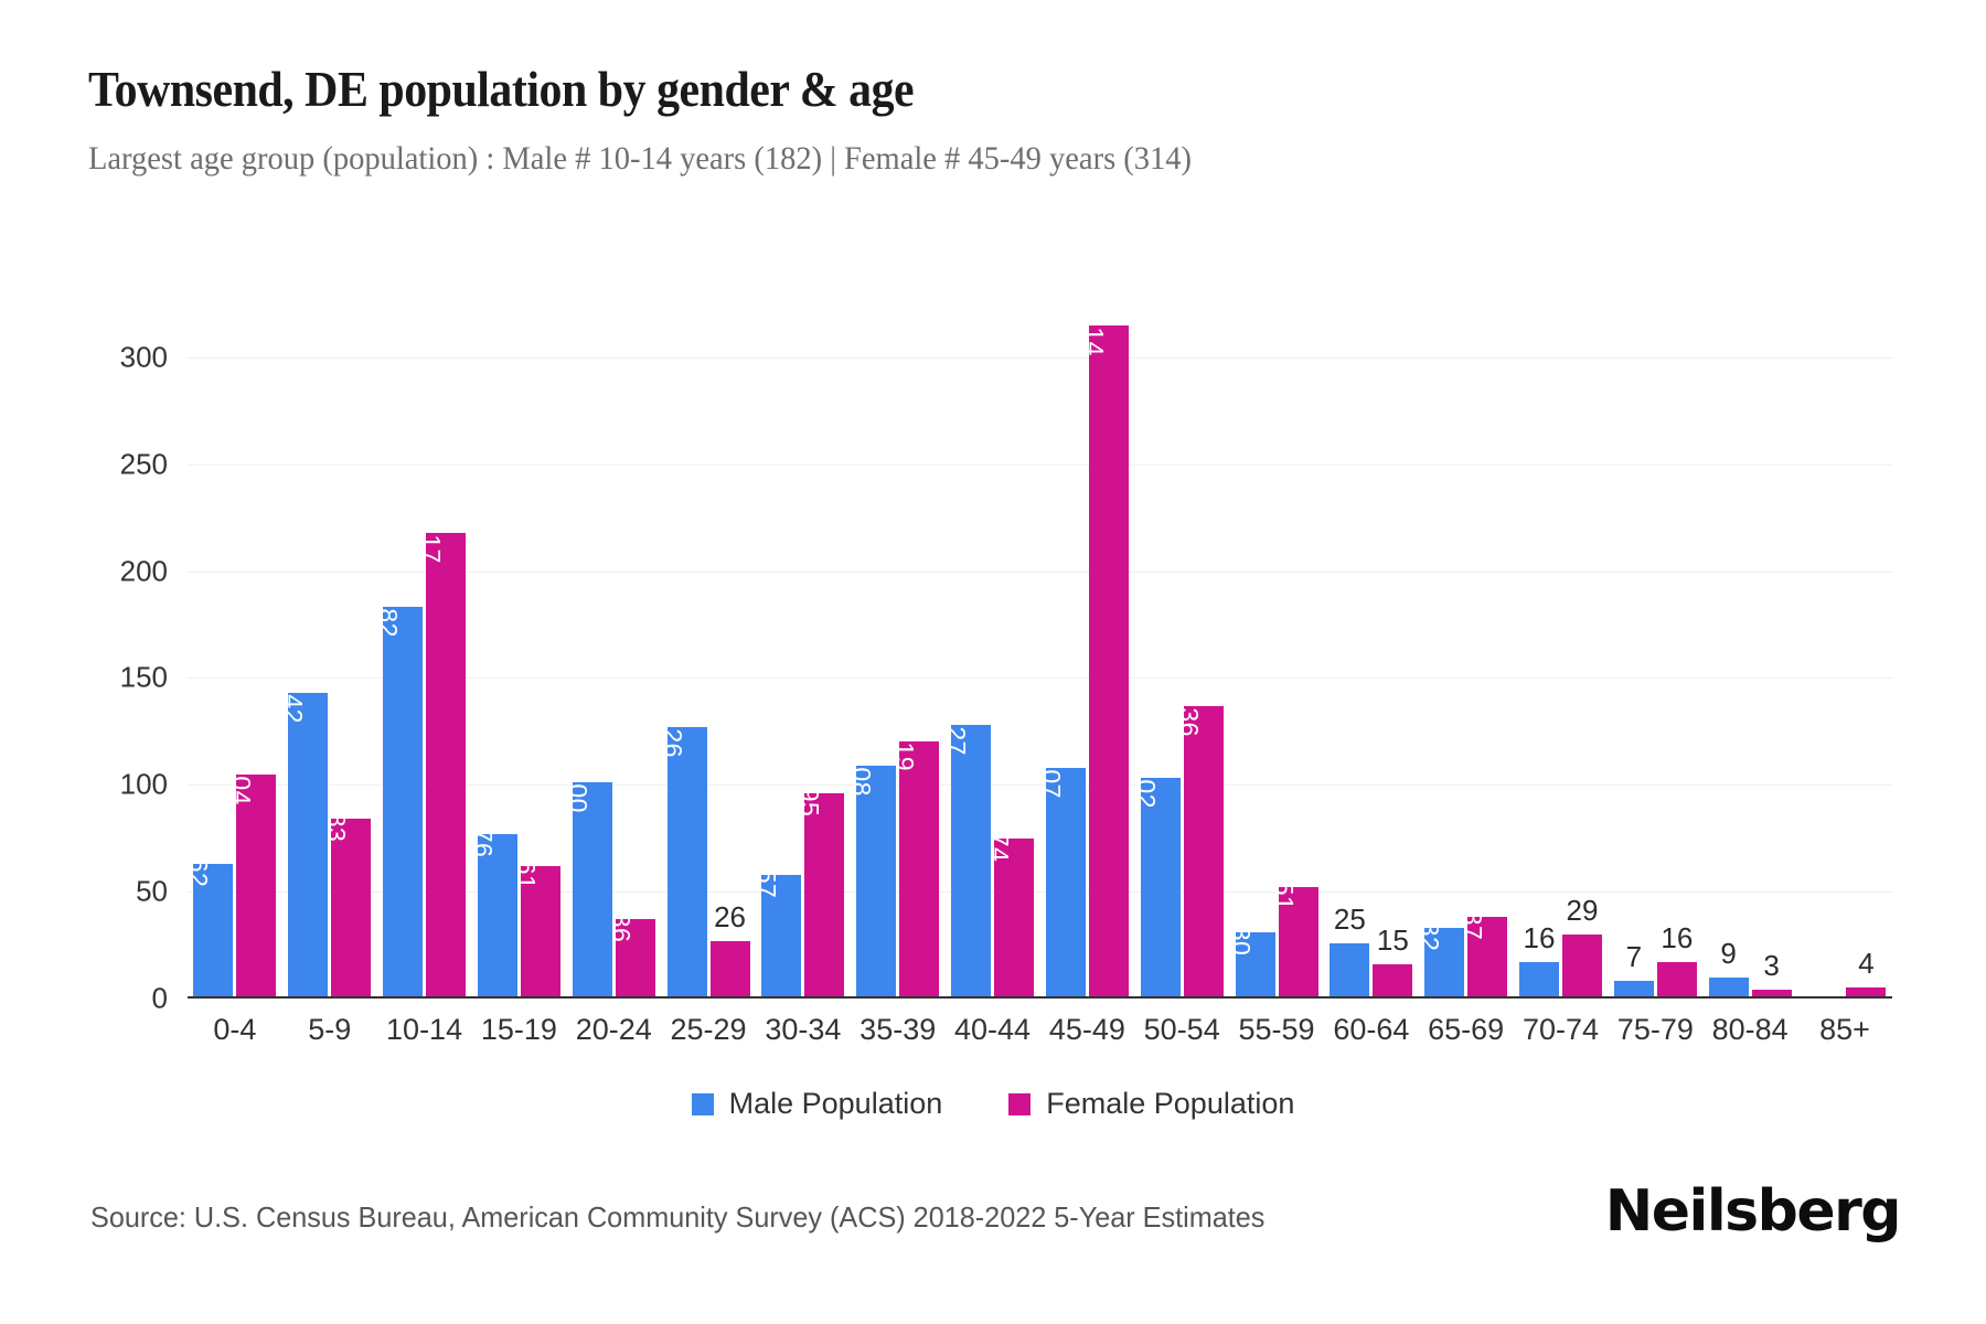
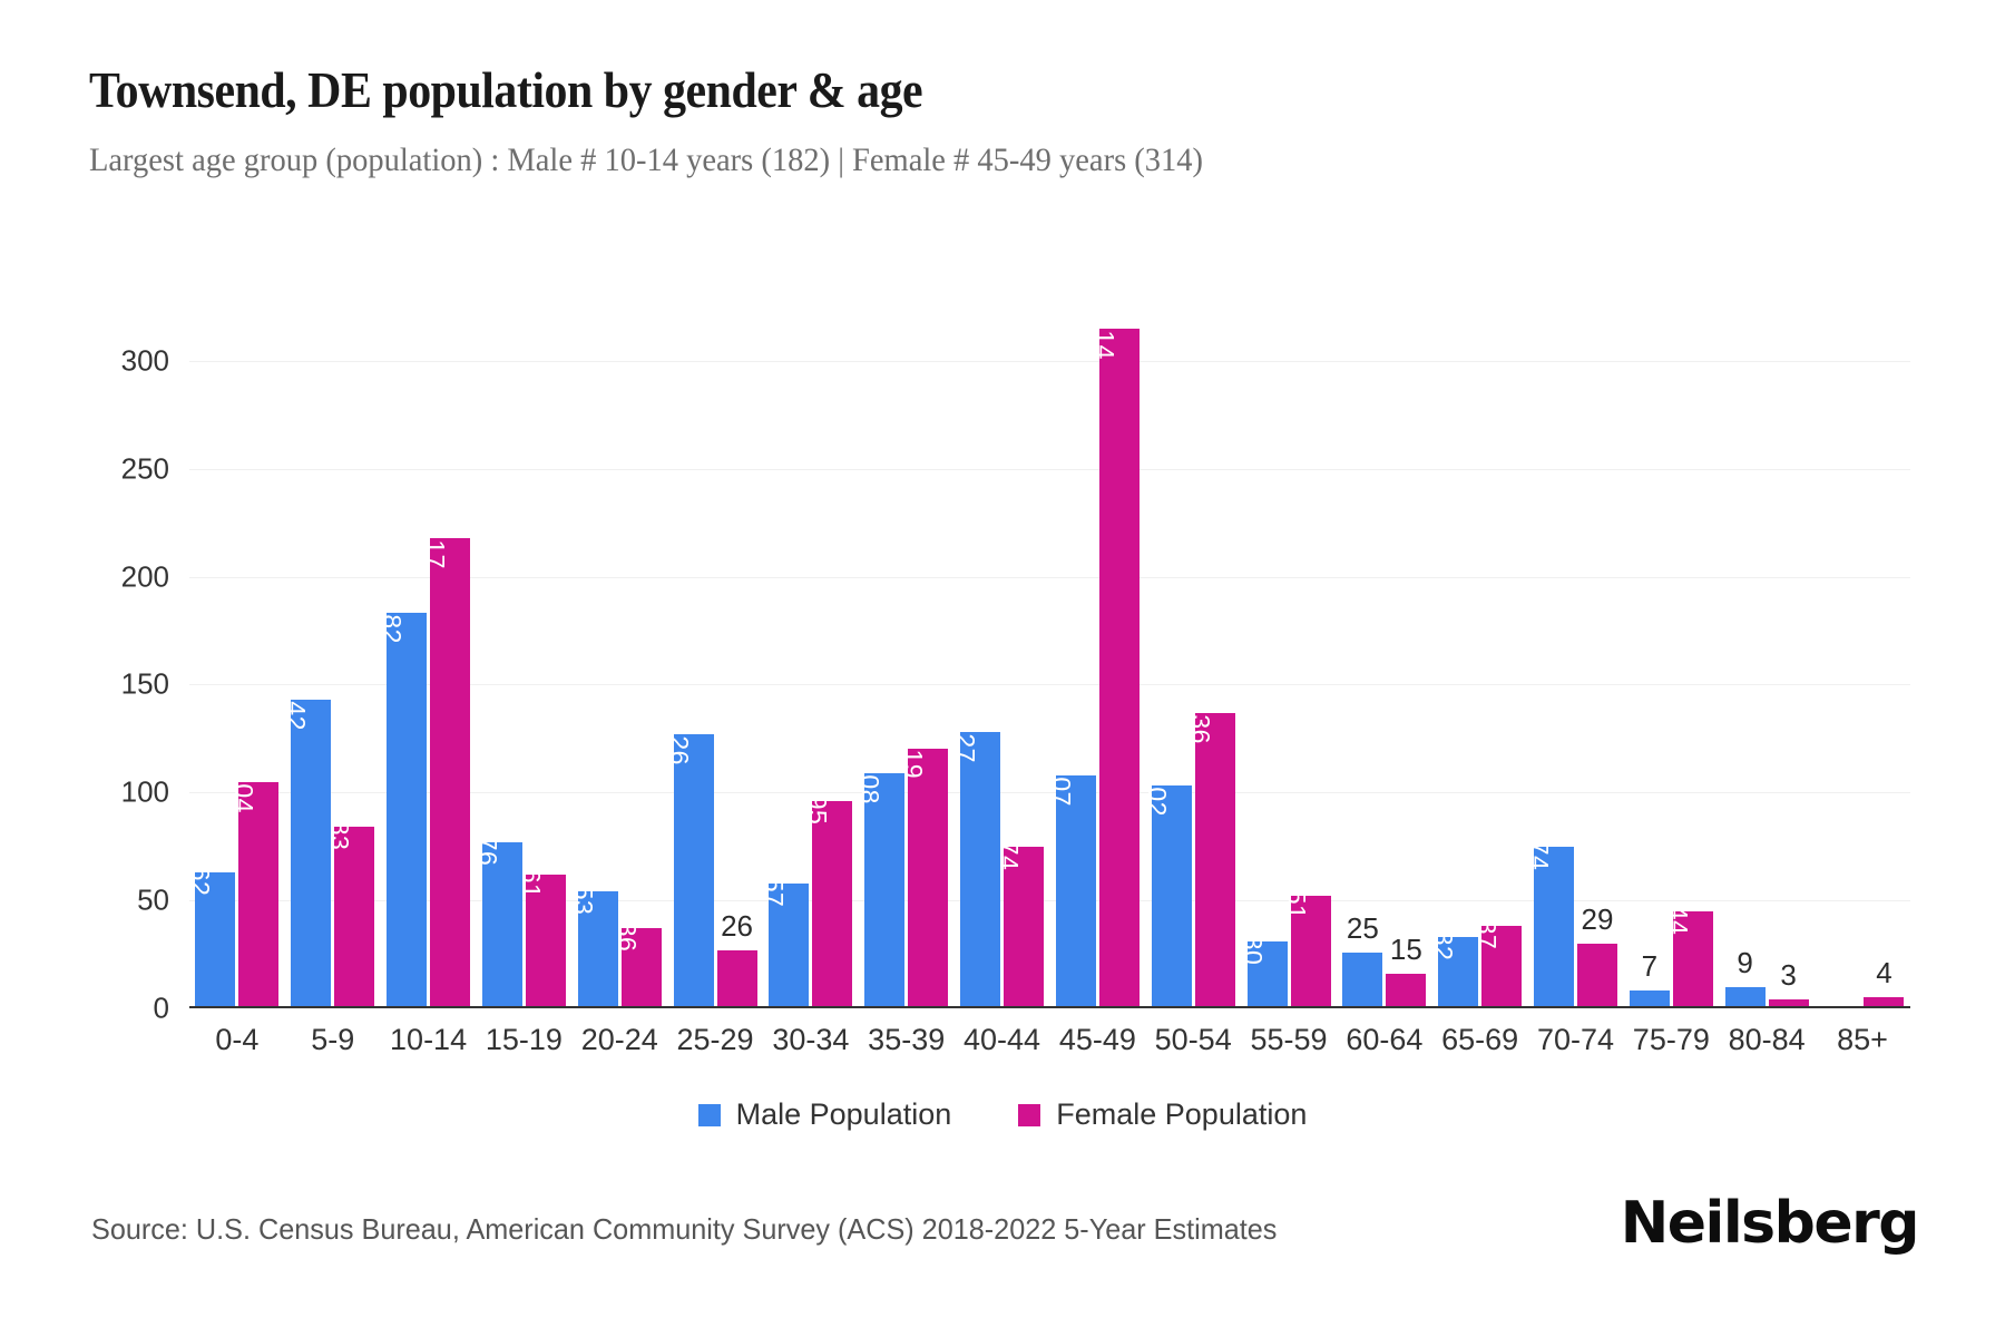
Male Population/20-24: 100 -> 53
Male Population/70-74: 16 -> 74
Female Population/75-79: 16 -> 44
